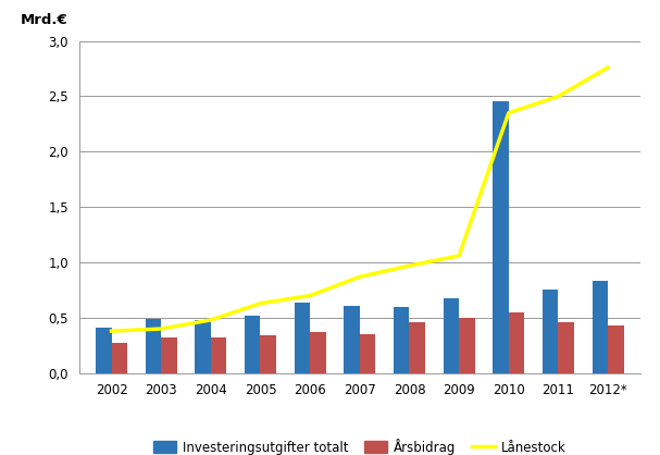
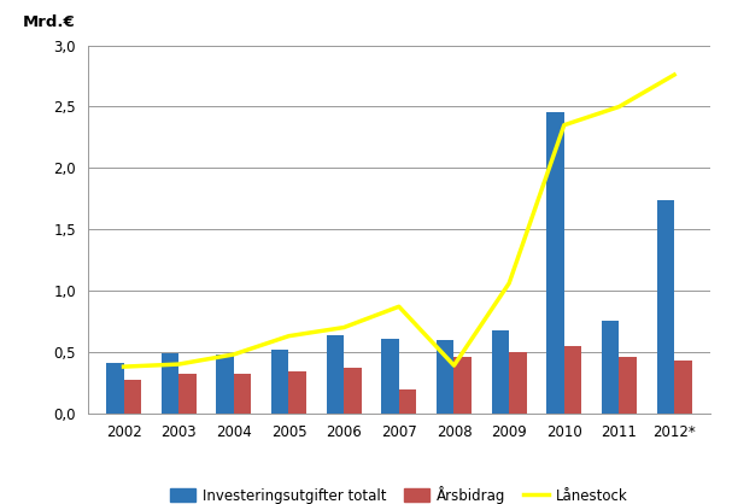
Årsbidrag/2007: 0,35 -> 0,19
Lånestock/2008: 0,97 -> 0,39
Investeringsutgifter totalt/2012*: 0,83 -> 1,74
